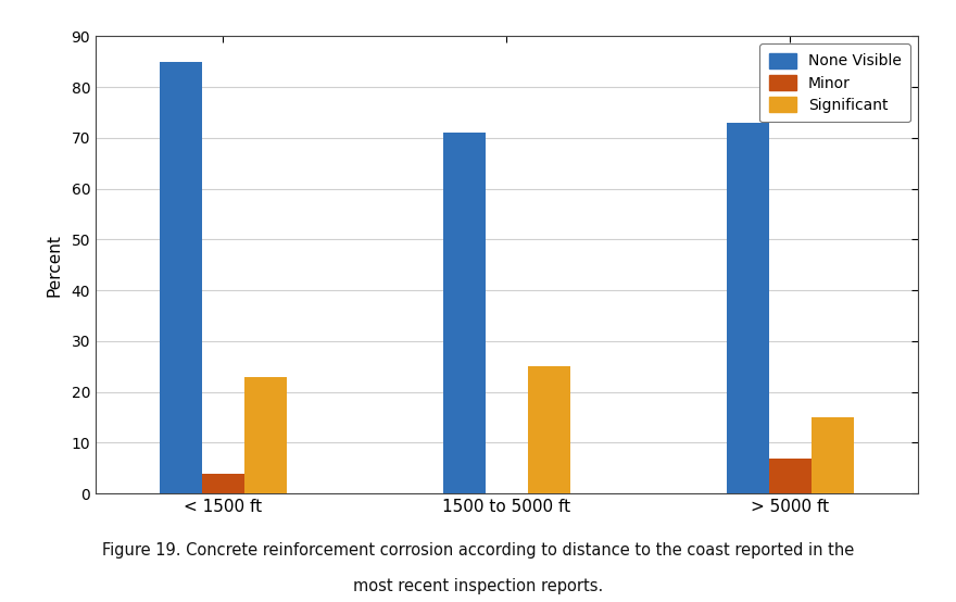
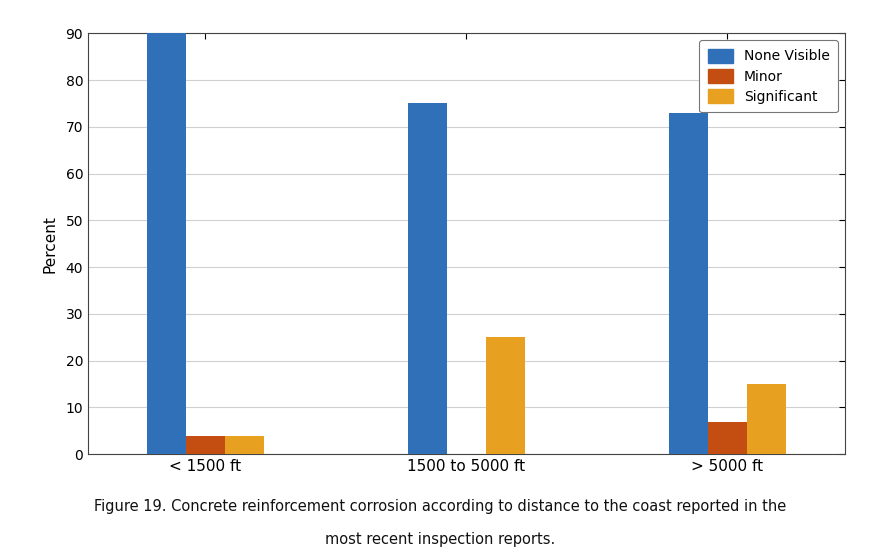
None Visible/< 1500 ft: 85 -> 90
Significant/< 1500 ft: 23 -> 4
None Visible/1500 to 5000 ft: 71 -> 75
